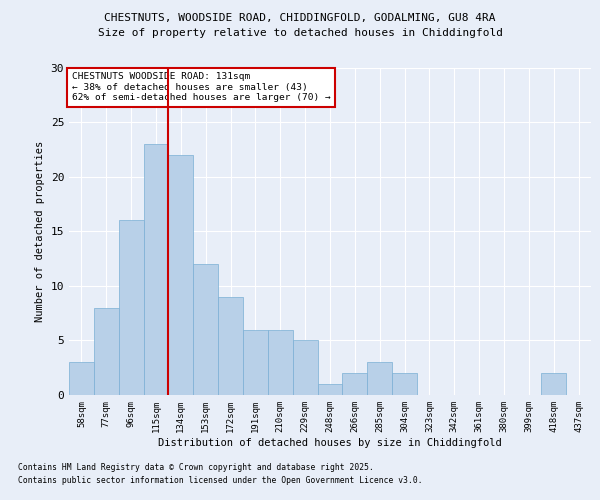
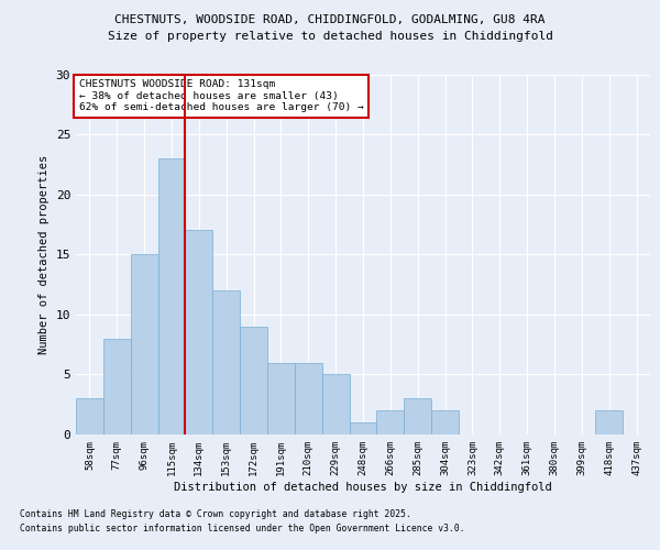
96sqm: 16 -> 15
134sqm: 22 -> 17
